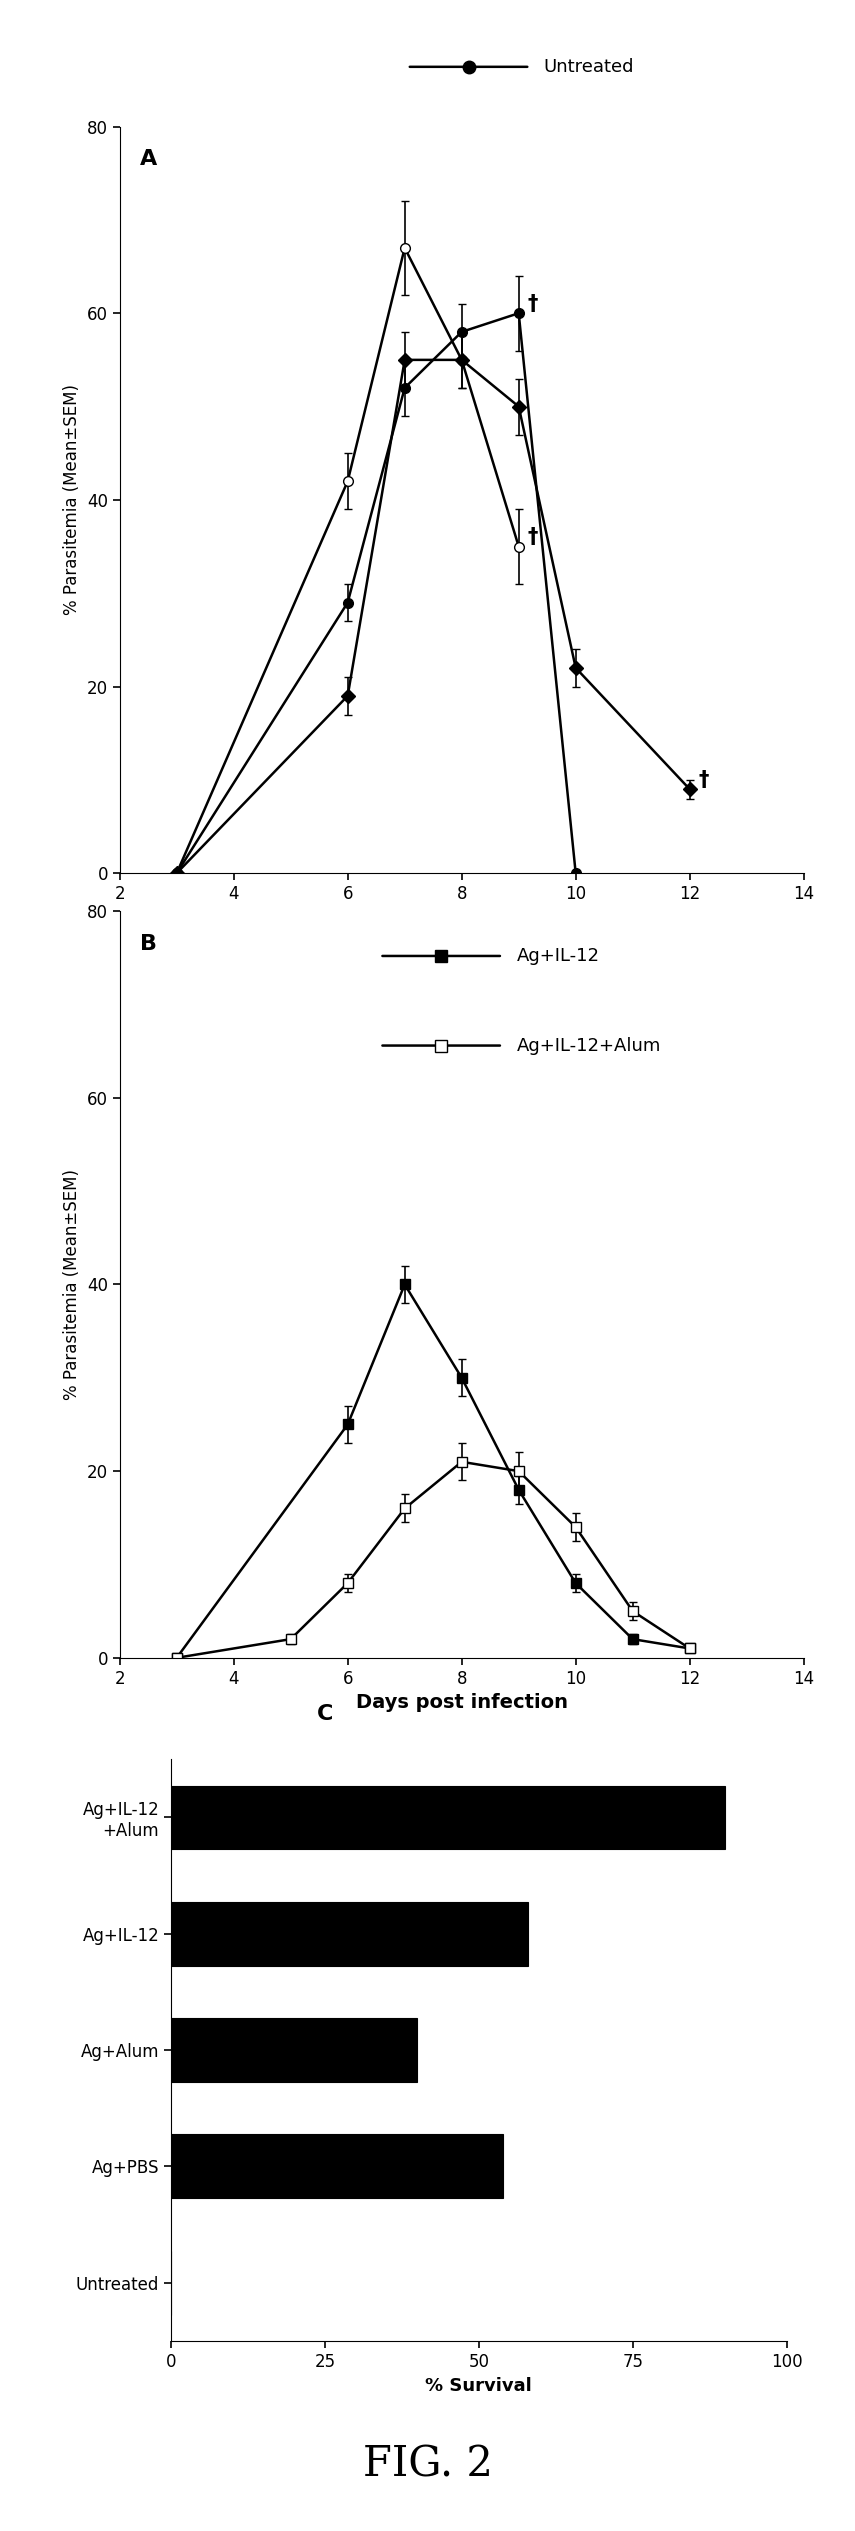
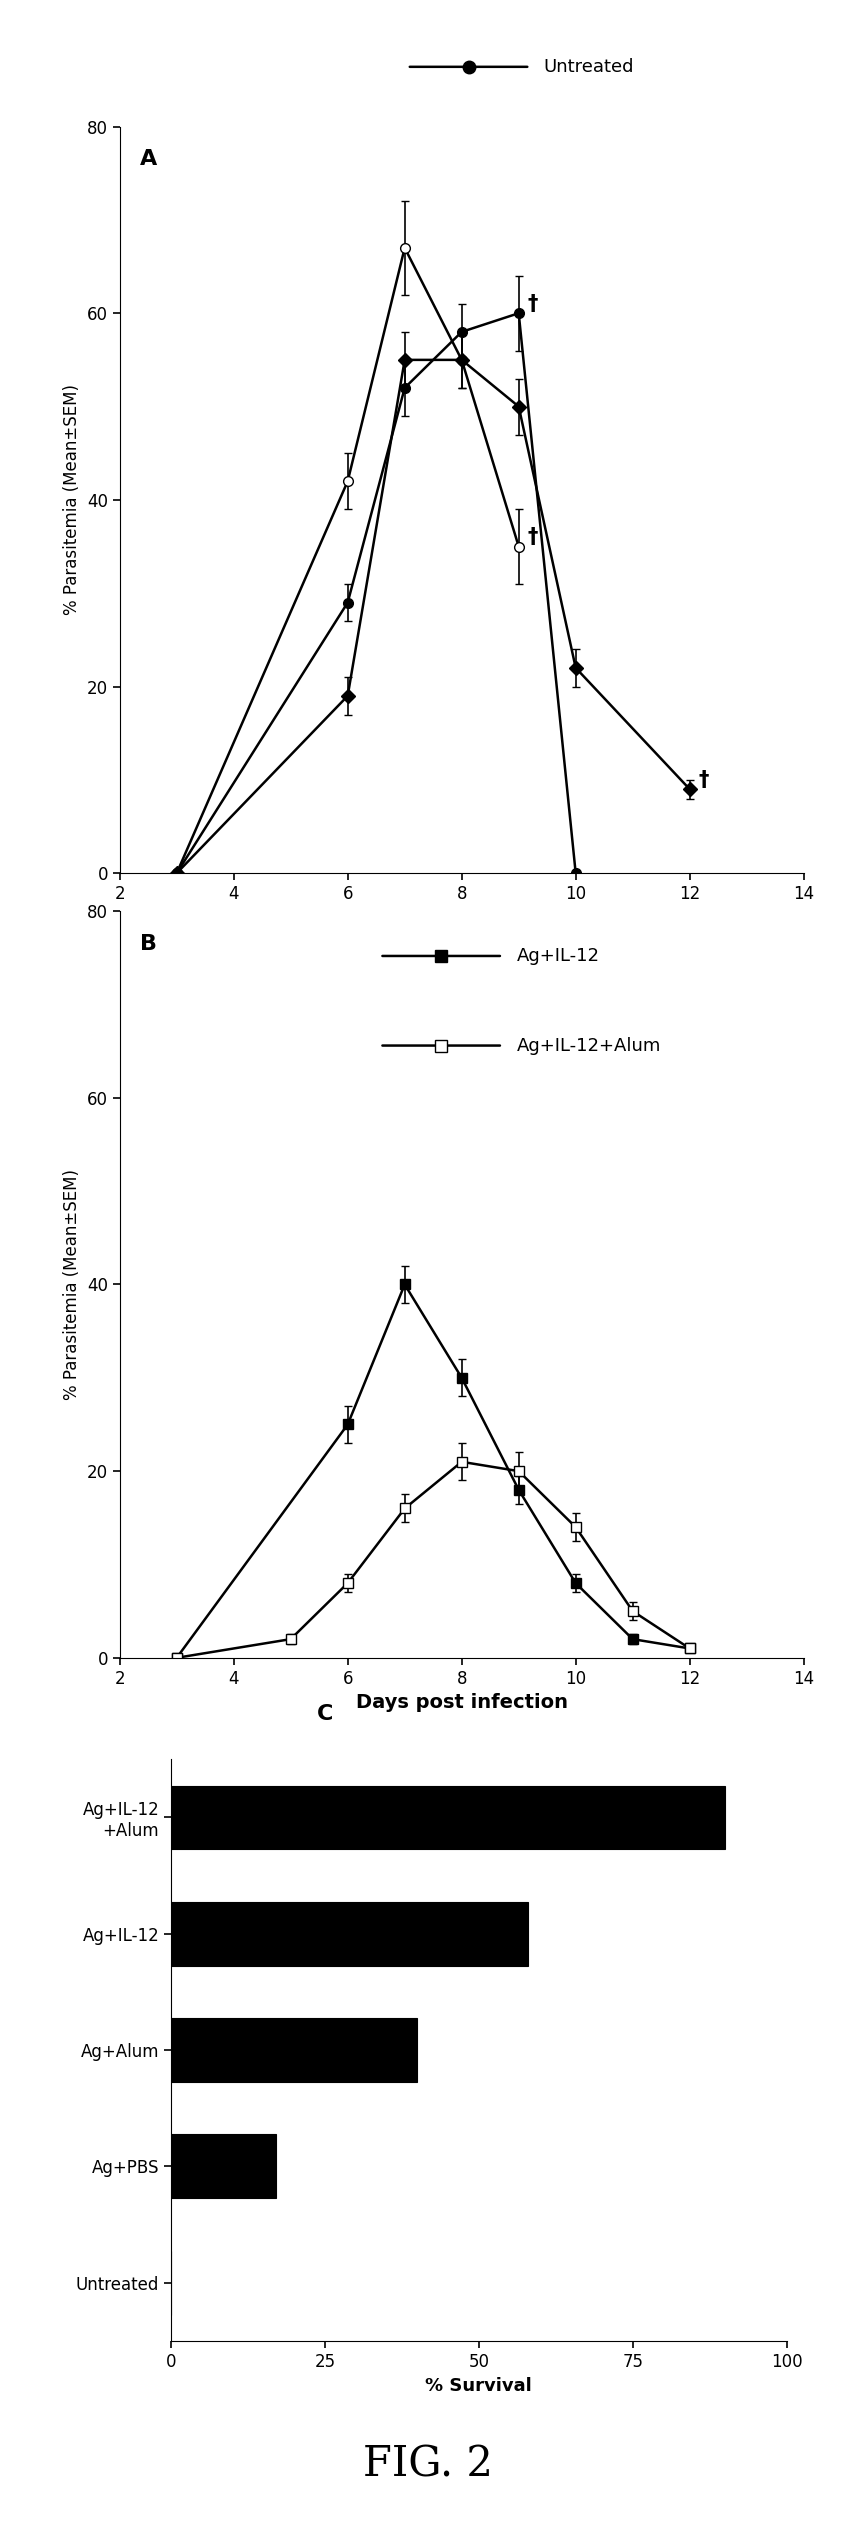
Ag+PBS: 54 -> 17
